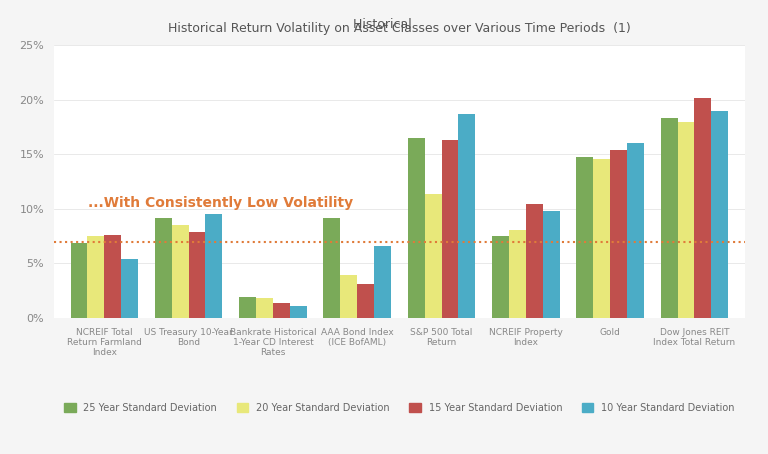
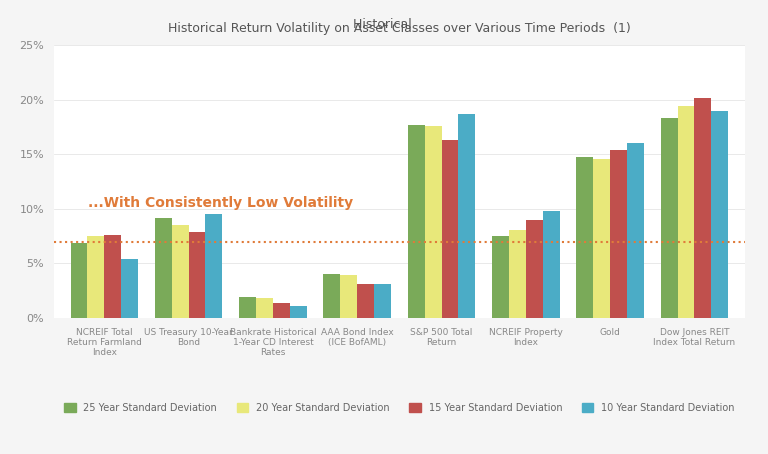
25 Year Standard Deviation/AAA Bond Index (ICE BofAML): 9.2% -> 4.0%
10 Year Standard Deviation/AAA Bond Index (ICE BofAML): 6.6% -> 3.1%
25 Year Standard Deviation/S&P 500 Total Return: 16.5% -> 17.7%
20 Year Standard Deviation/S&P 500 Total Return: 11.4% -> 17.6%
15 Year Standard Deviation/NCREIF Property Index: 10.4% -> 9.0%
20 Year Standard Deviation/Dow Jones REIT Index Total Return: 18.0% -> 19.4%
